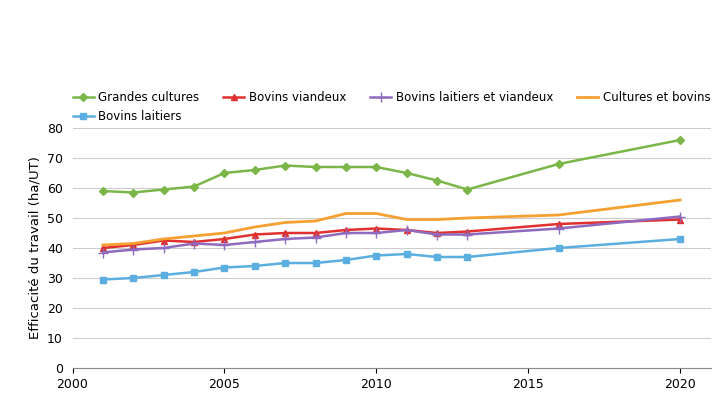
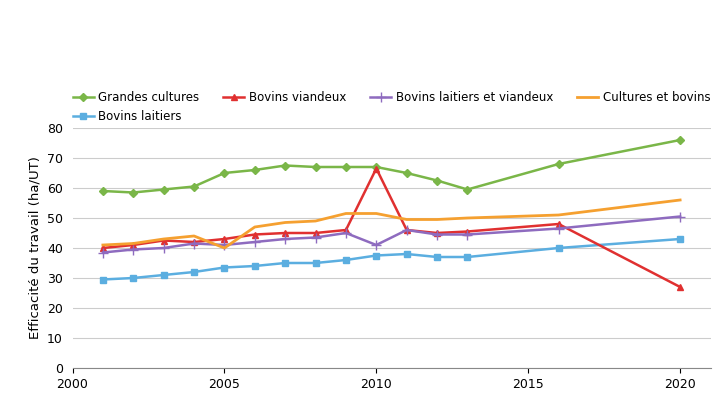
Cultures et bovins/2005: 45.0 -> 40.0
Bovins viandeux/2010: 46.5 -> 66.5
Bovins laitiers et viandeux/2010: 45.0 -> 41.0
Bovins viandeux/2020: 49.5 -> 27.0
